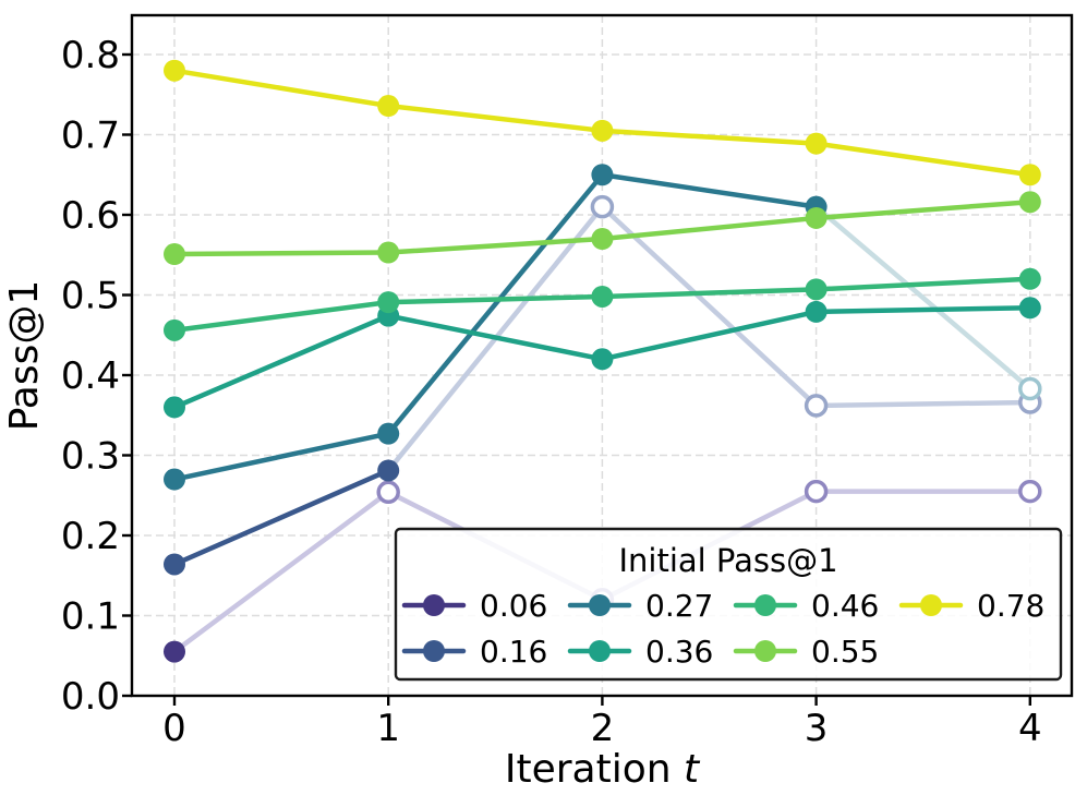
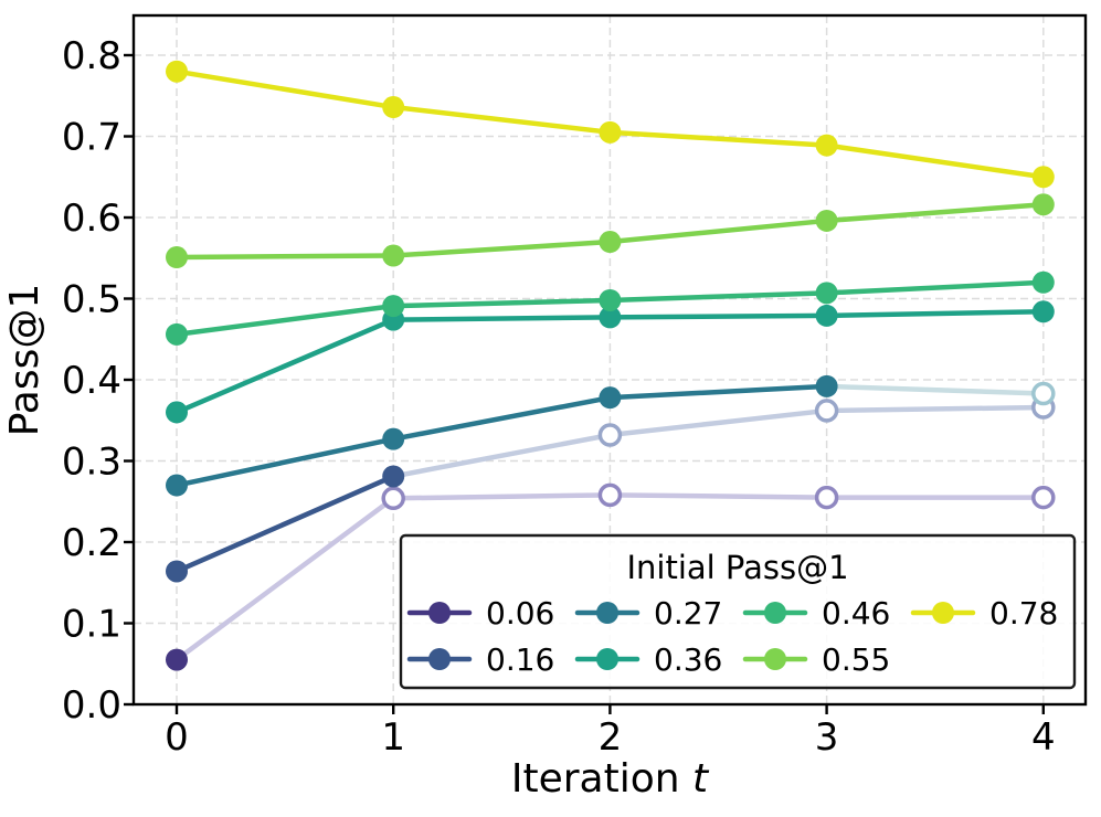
0.06/2: 0.12 -> 0.26
0.16/2: 0.61 -> 0.33
0.27/2: 0.65 -> 0.38
0.36/2: 0.42 -> 0.48
0.27/3: 0.61 -> 0.39
